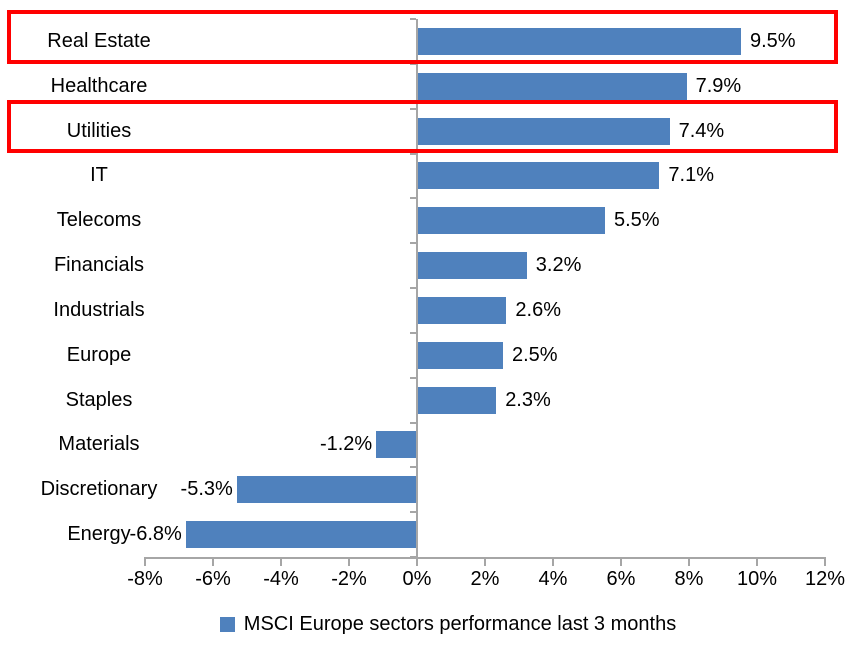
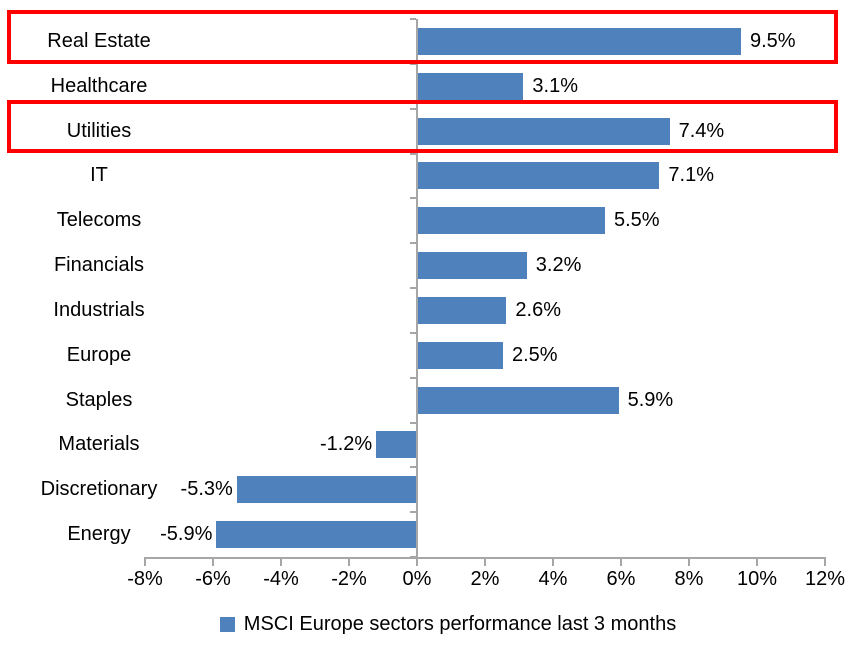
Healthcare: 7.9% -> 3.1%
Staples: 2.3% -> 5.9%
Energy: -6.8% -> -5.9%
